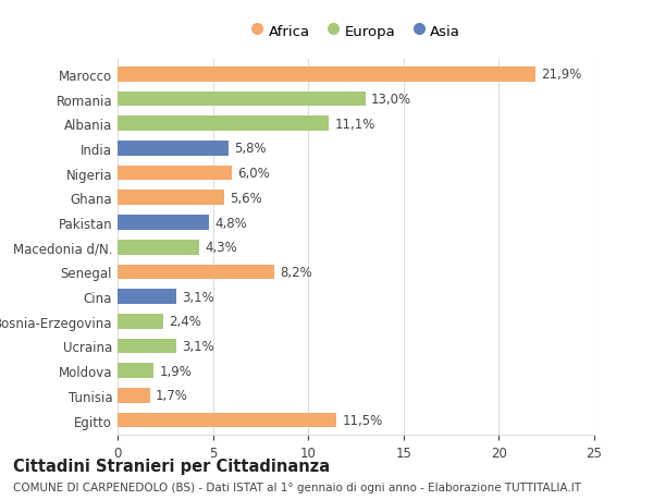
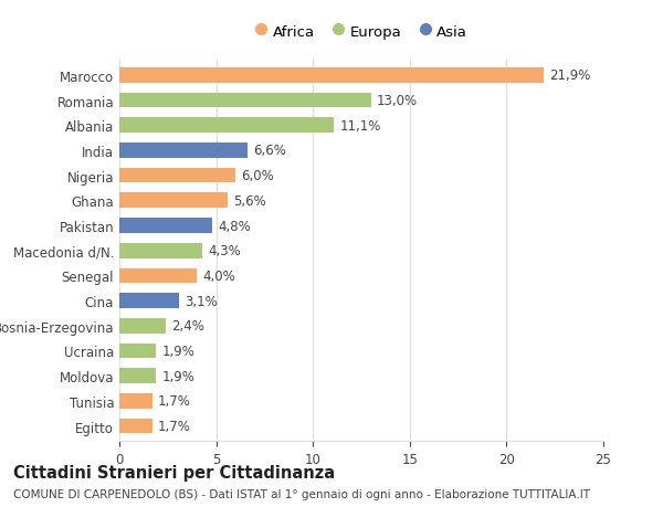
India: 5,8% -> 6,6%
Senegal: 8,2% -> 4,0%
Ucraina: 3,1% -> 1,9%
Egitto: 11,5% -> 1,7%
